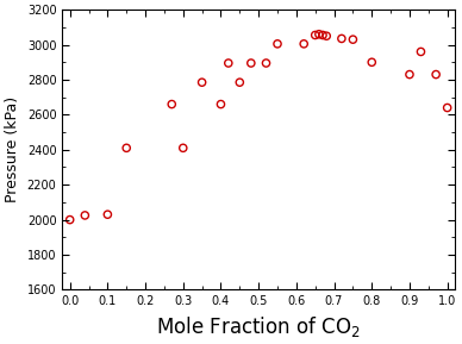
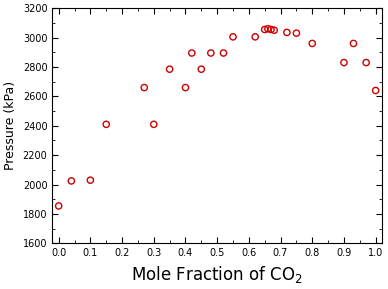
0.0: 2000 -> 1860
0.8: 2900 -> 2960
